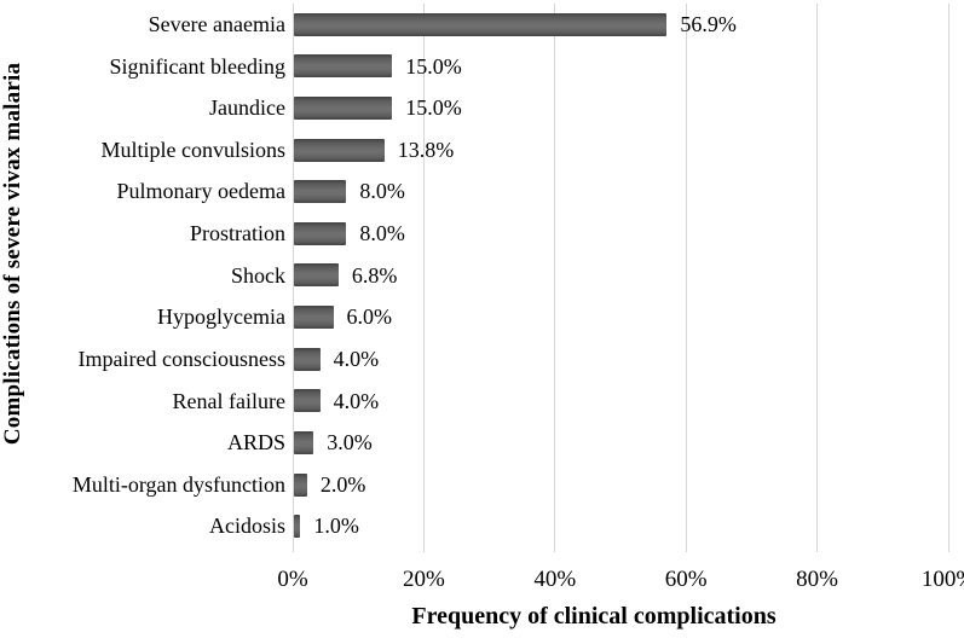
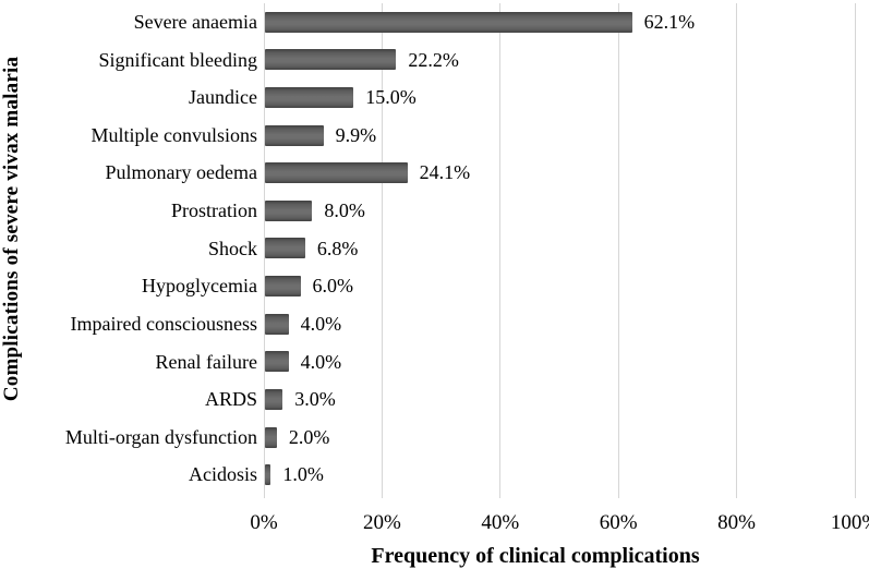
Severe anaemia: 56.9% -> 62.1%
Significant bleeding: 15.0% -> 22.2%
Multiple convulsions: 13.8% -> 9.9%
Pulmonary oedema: 8.0% -> 24.1%
